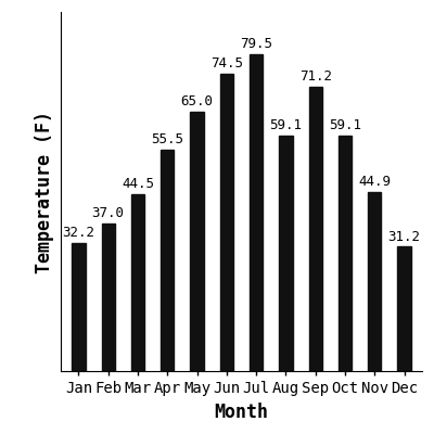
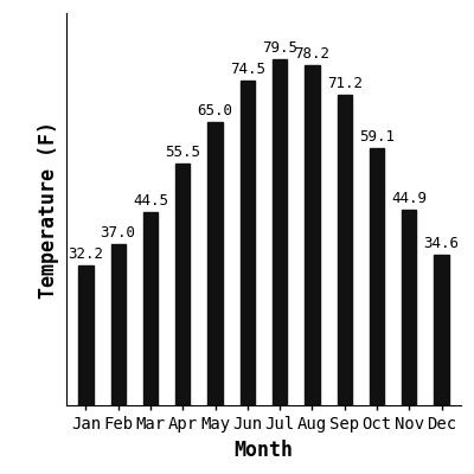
Aug: 59.1 -> 78.2
Dec: 31.2 -> 34.6
